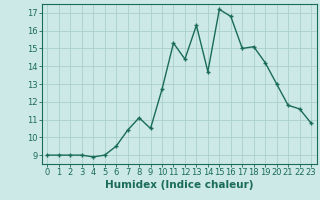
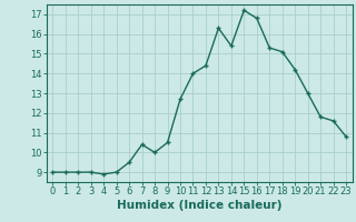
8: 11.1 -> 10.0
11: 15.3 -> 14.0
14: 13.7 -> 15.4
17: 15.0 -> 15.3
